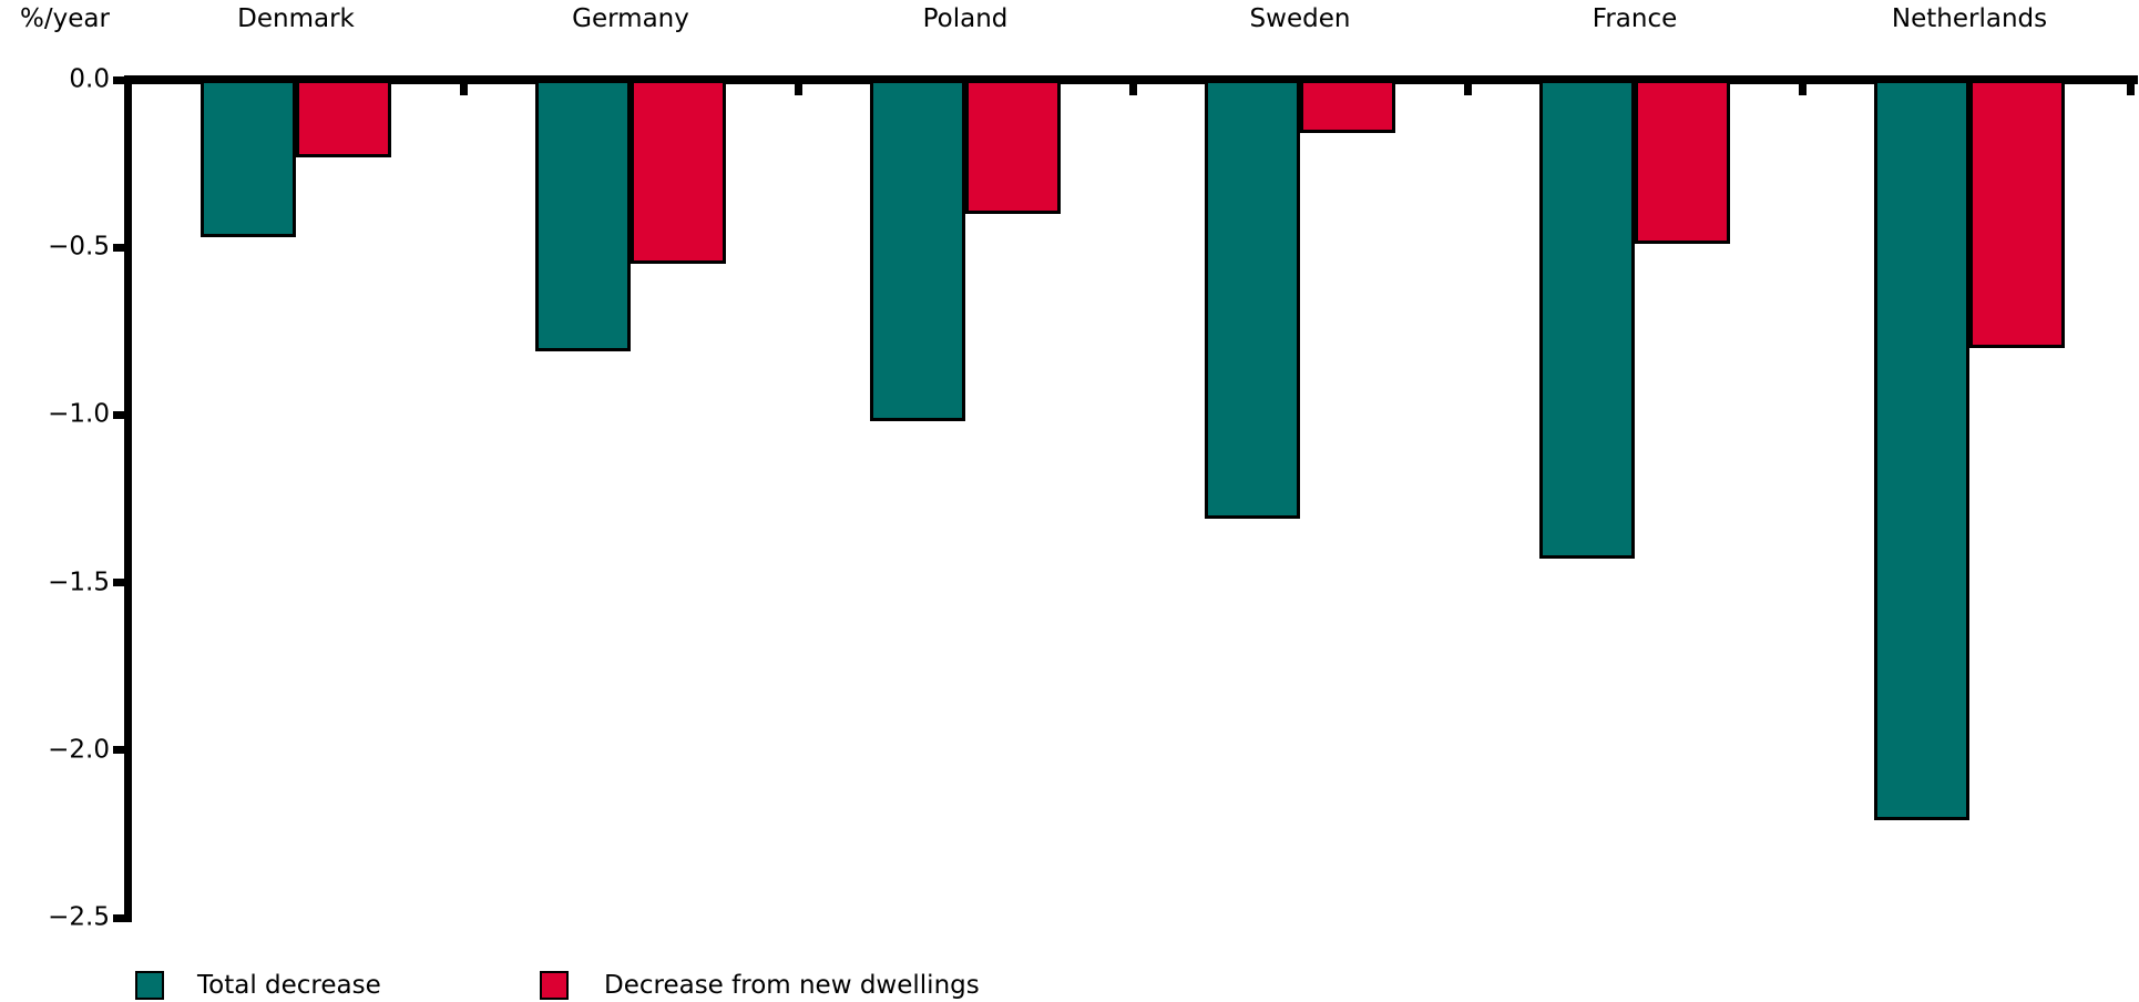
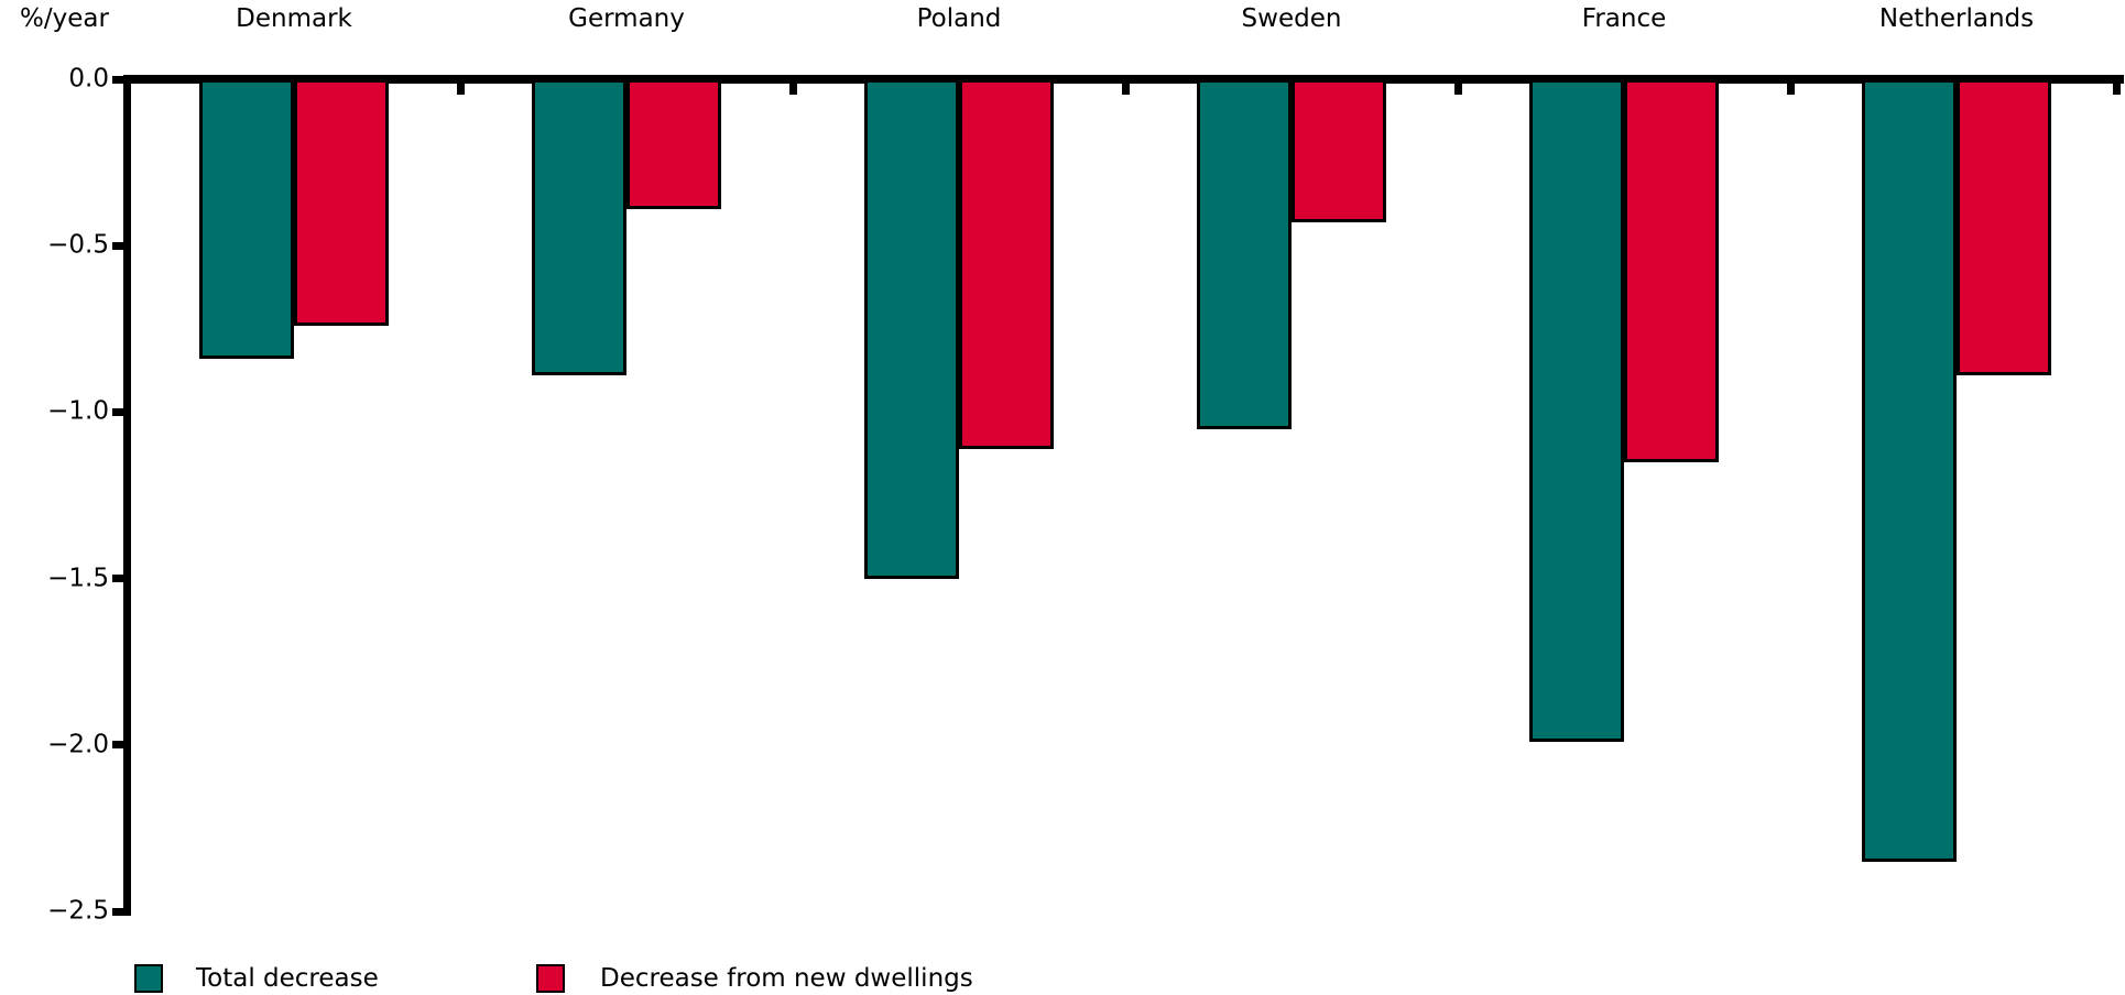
Total decrease/Denmark: -0.47 -> -0.84
Decrease from new dwellings/Denmark: -0.23 -> -0.74
Total decrease/Germany: -0.81 -> -0.89
Decrease from new dwellings/Germany: -0.55 -> -0.39
Total decrease/Poland: -1.02 -> -1.50
Decrease from new dwellings/Poland: -0.40 -> -1.11
Total decrease/Sweden: -1.31 -> -1.05
Decrease from new dwellings/Sweden: -0.16 -> -0.43
Total decrease/France: -1.43 -> -1.99
Decrease from new dwellings/France: -0.49 -> -1.15
Total decrease/Netherlands: -2.21 -> -2.35
Decrease from new dwellings/Netherlands: -0.80 -> -0.89
